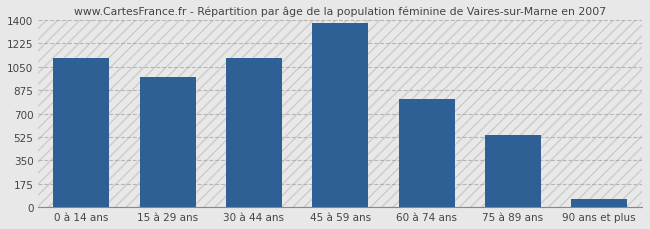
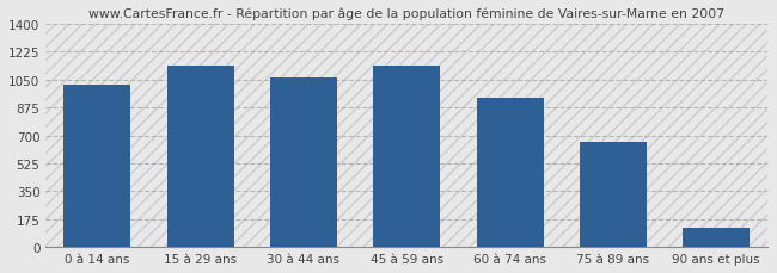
0 à 14 ans: 1120 -> 1020
15 à 29 ans: 980 -> 1140
30 à 44 ans: 1120 -> 1060
45 à 59 ans: 1380 -> 1140
60 à 74 ans: 810 -> 940
75 à 89 ans: 540 -> 660
90 ans et plus: 60 -> 120
